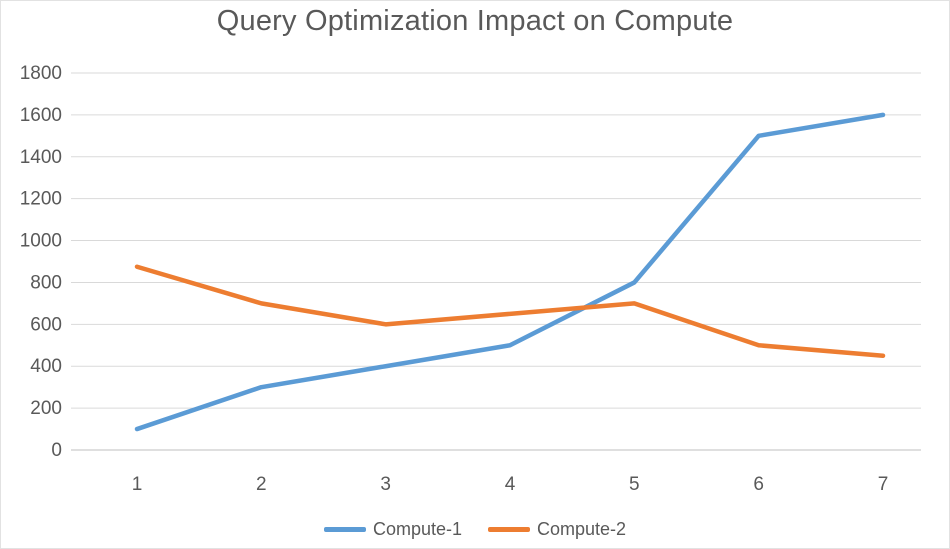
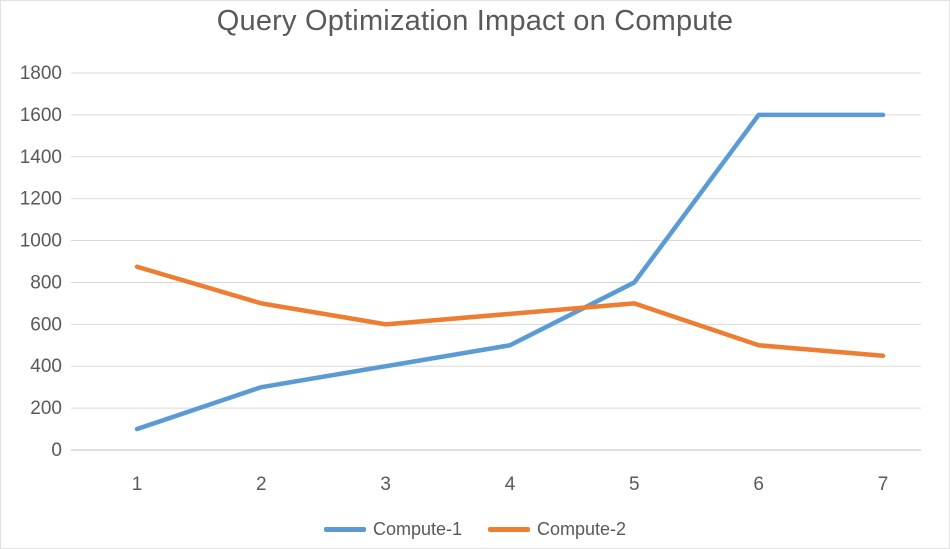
Compute-1/6: 1500 -> 1600
